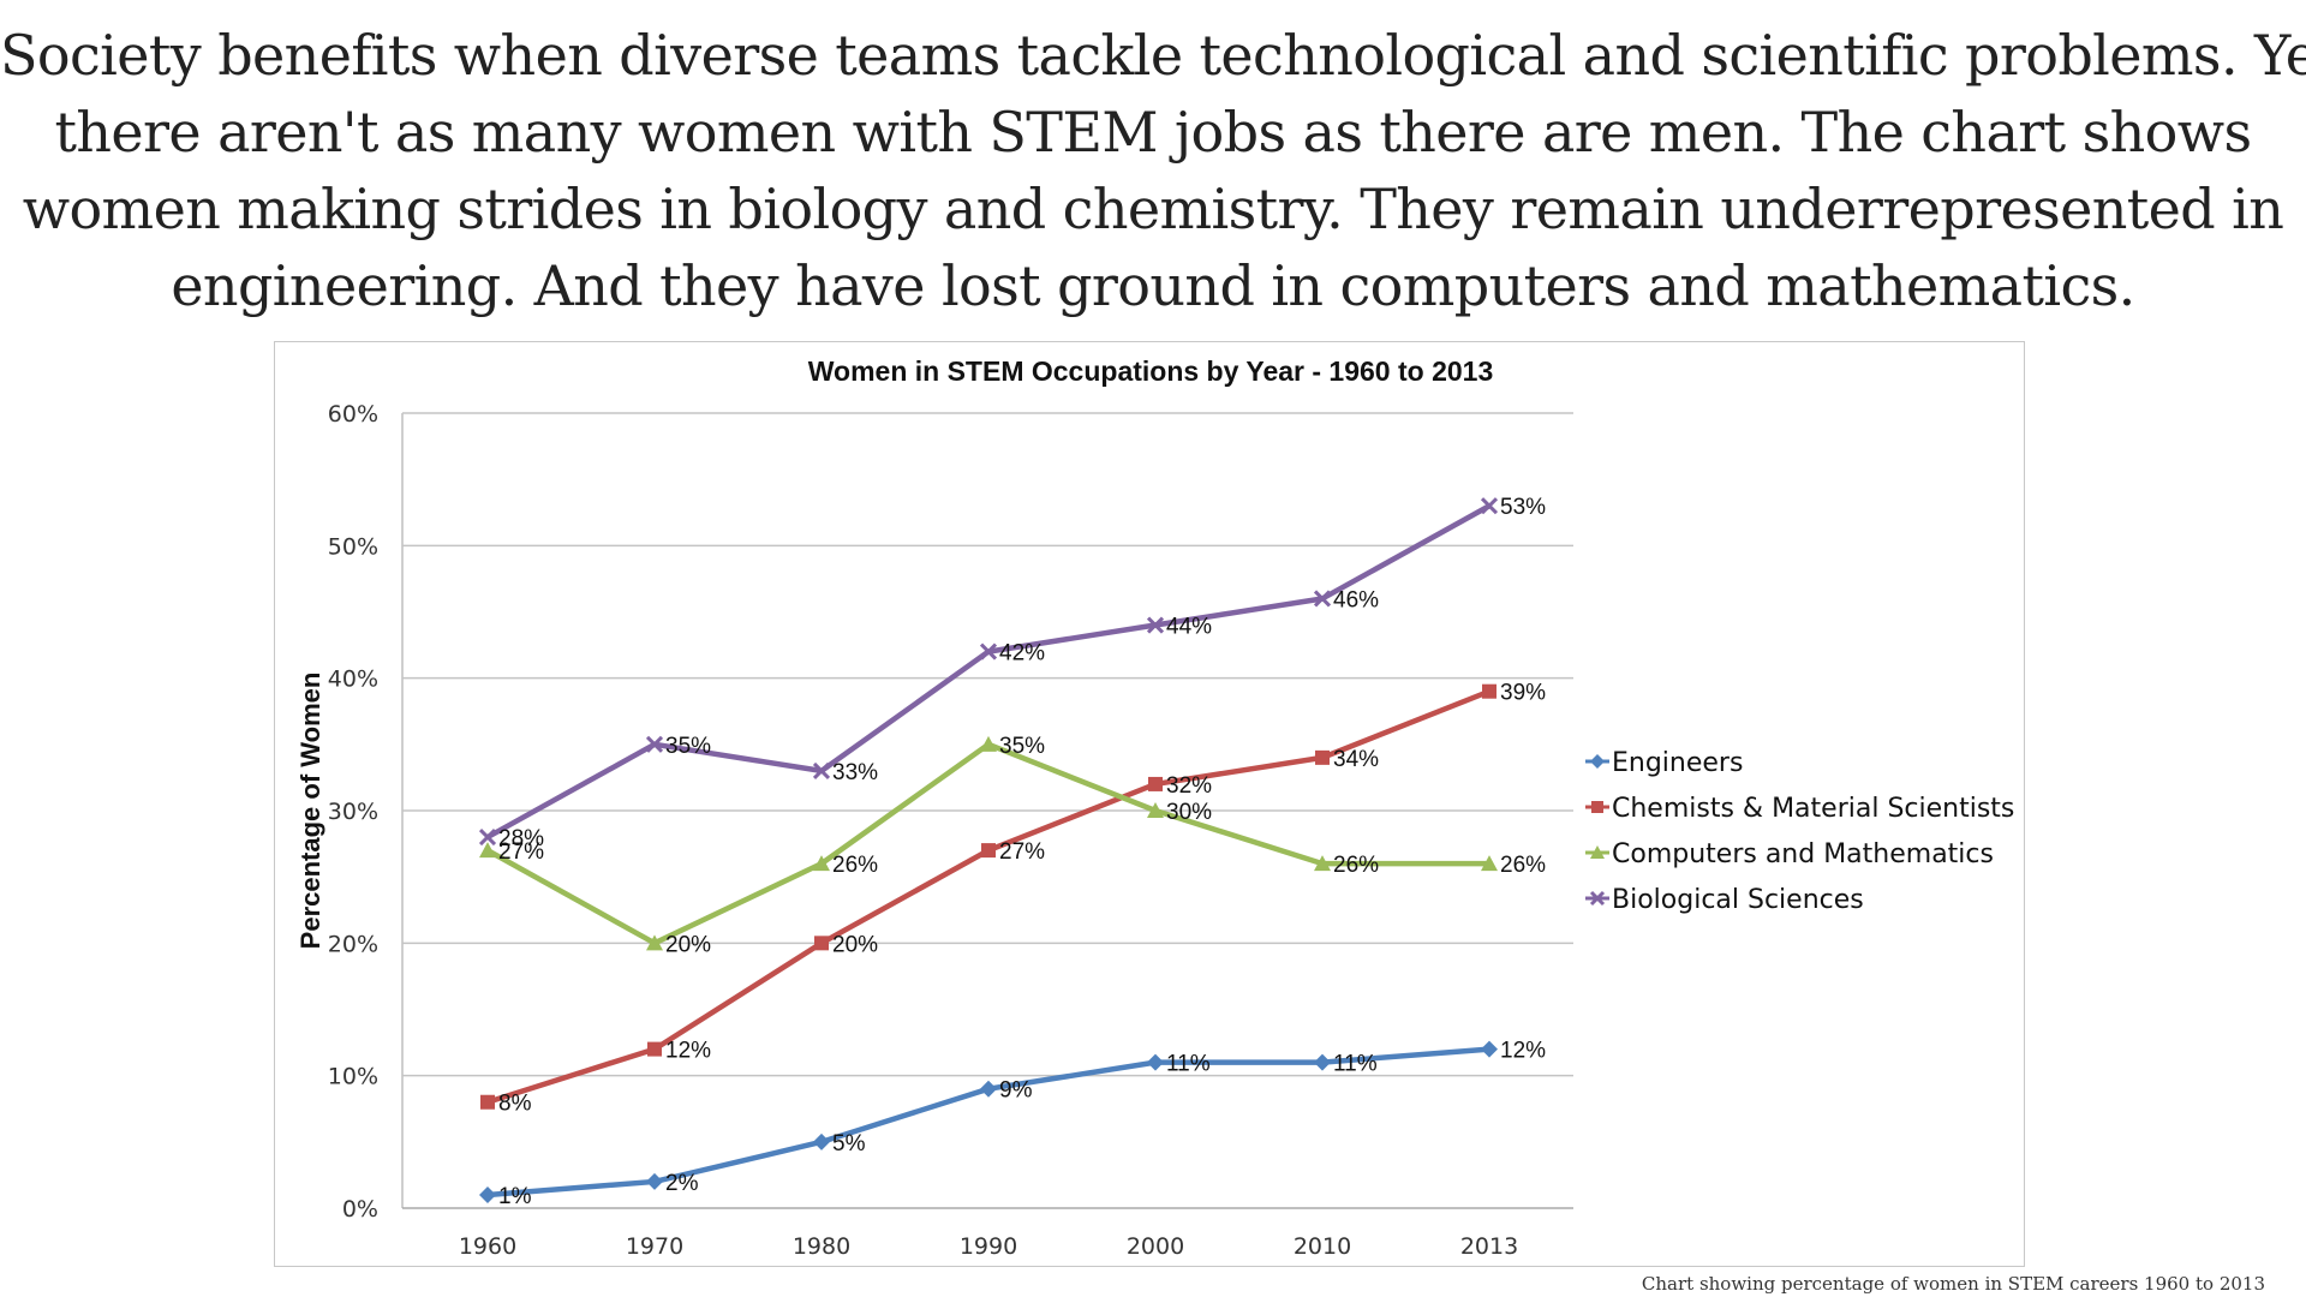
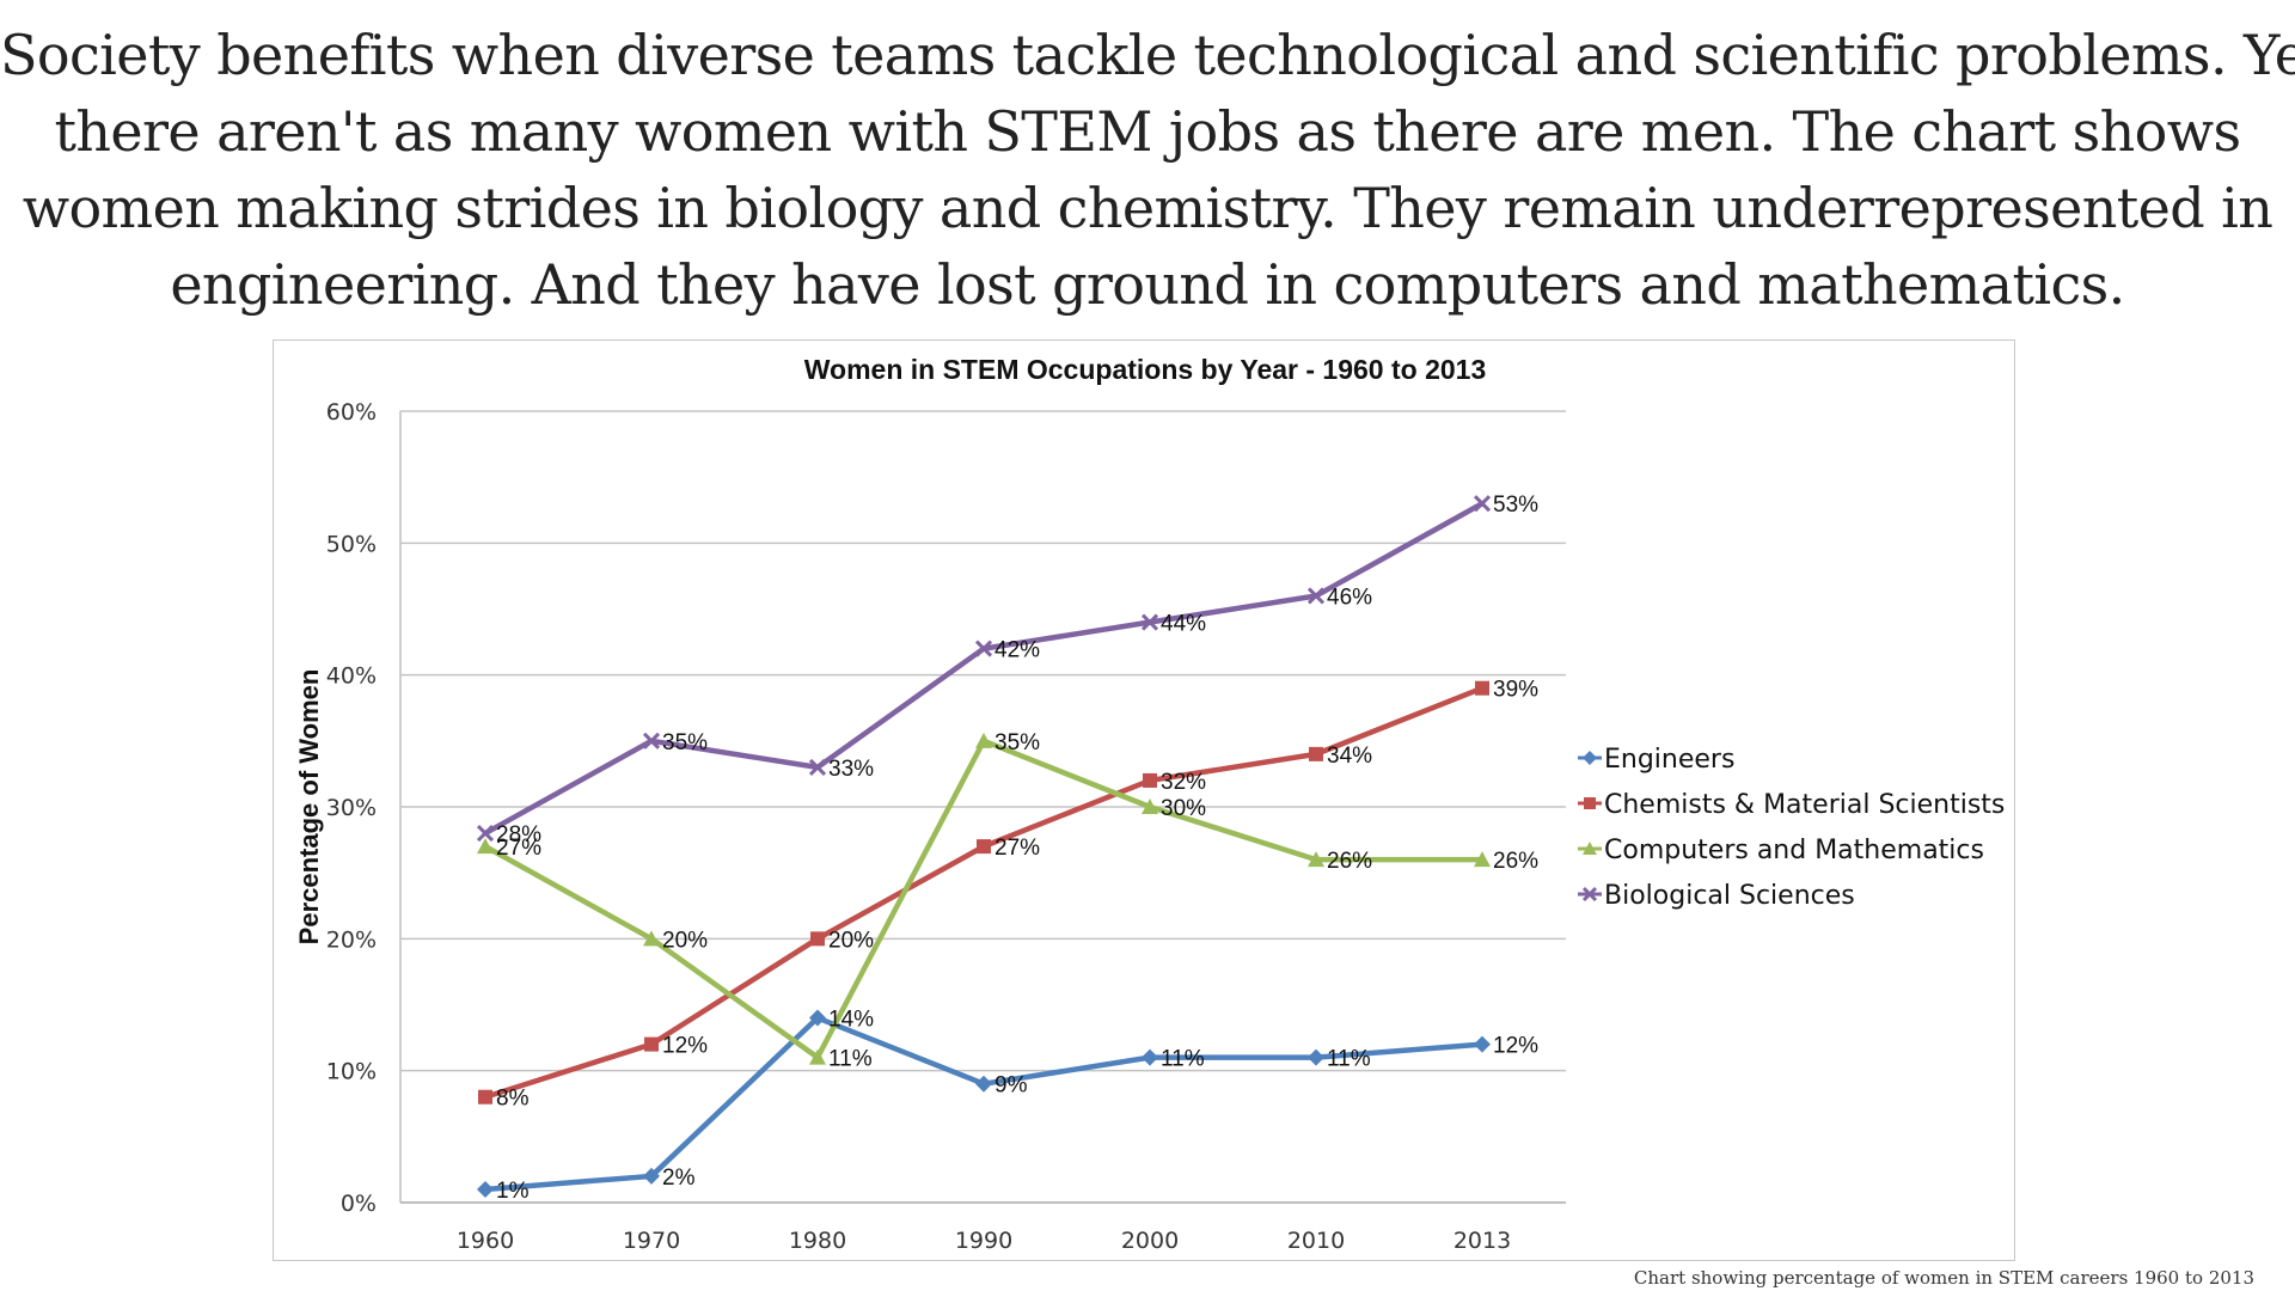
Engineers/1980: 5% -> 14%
Computers and Mathematics/1980: 26% -> 11%
